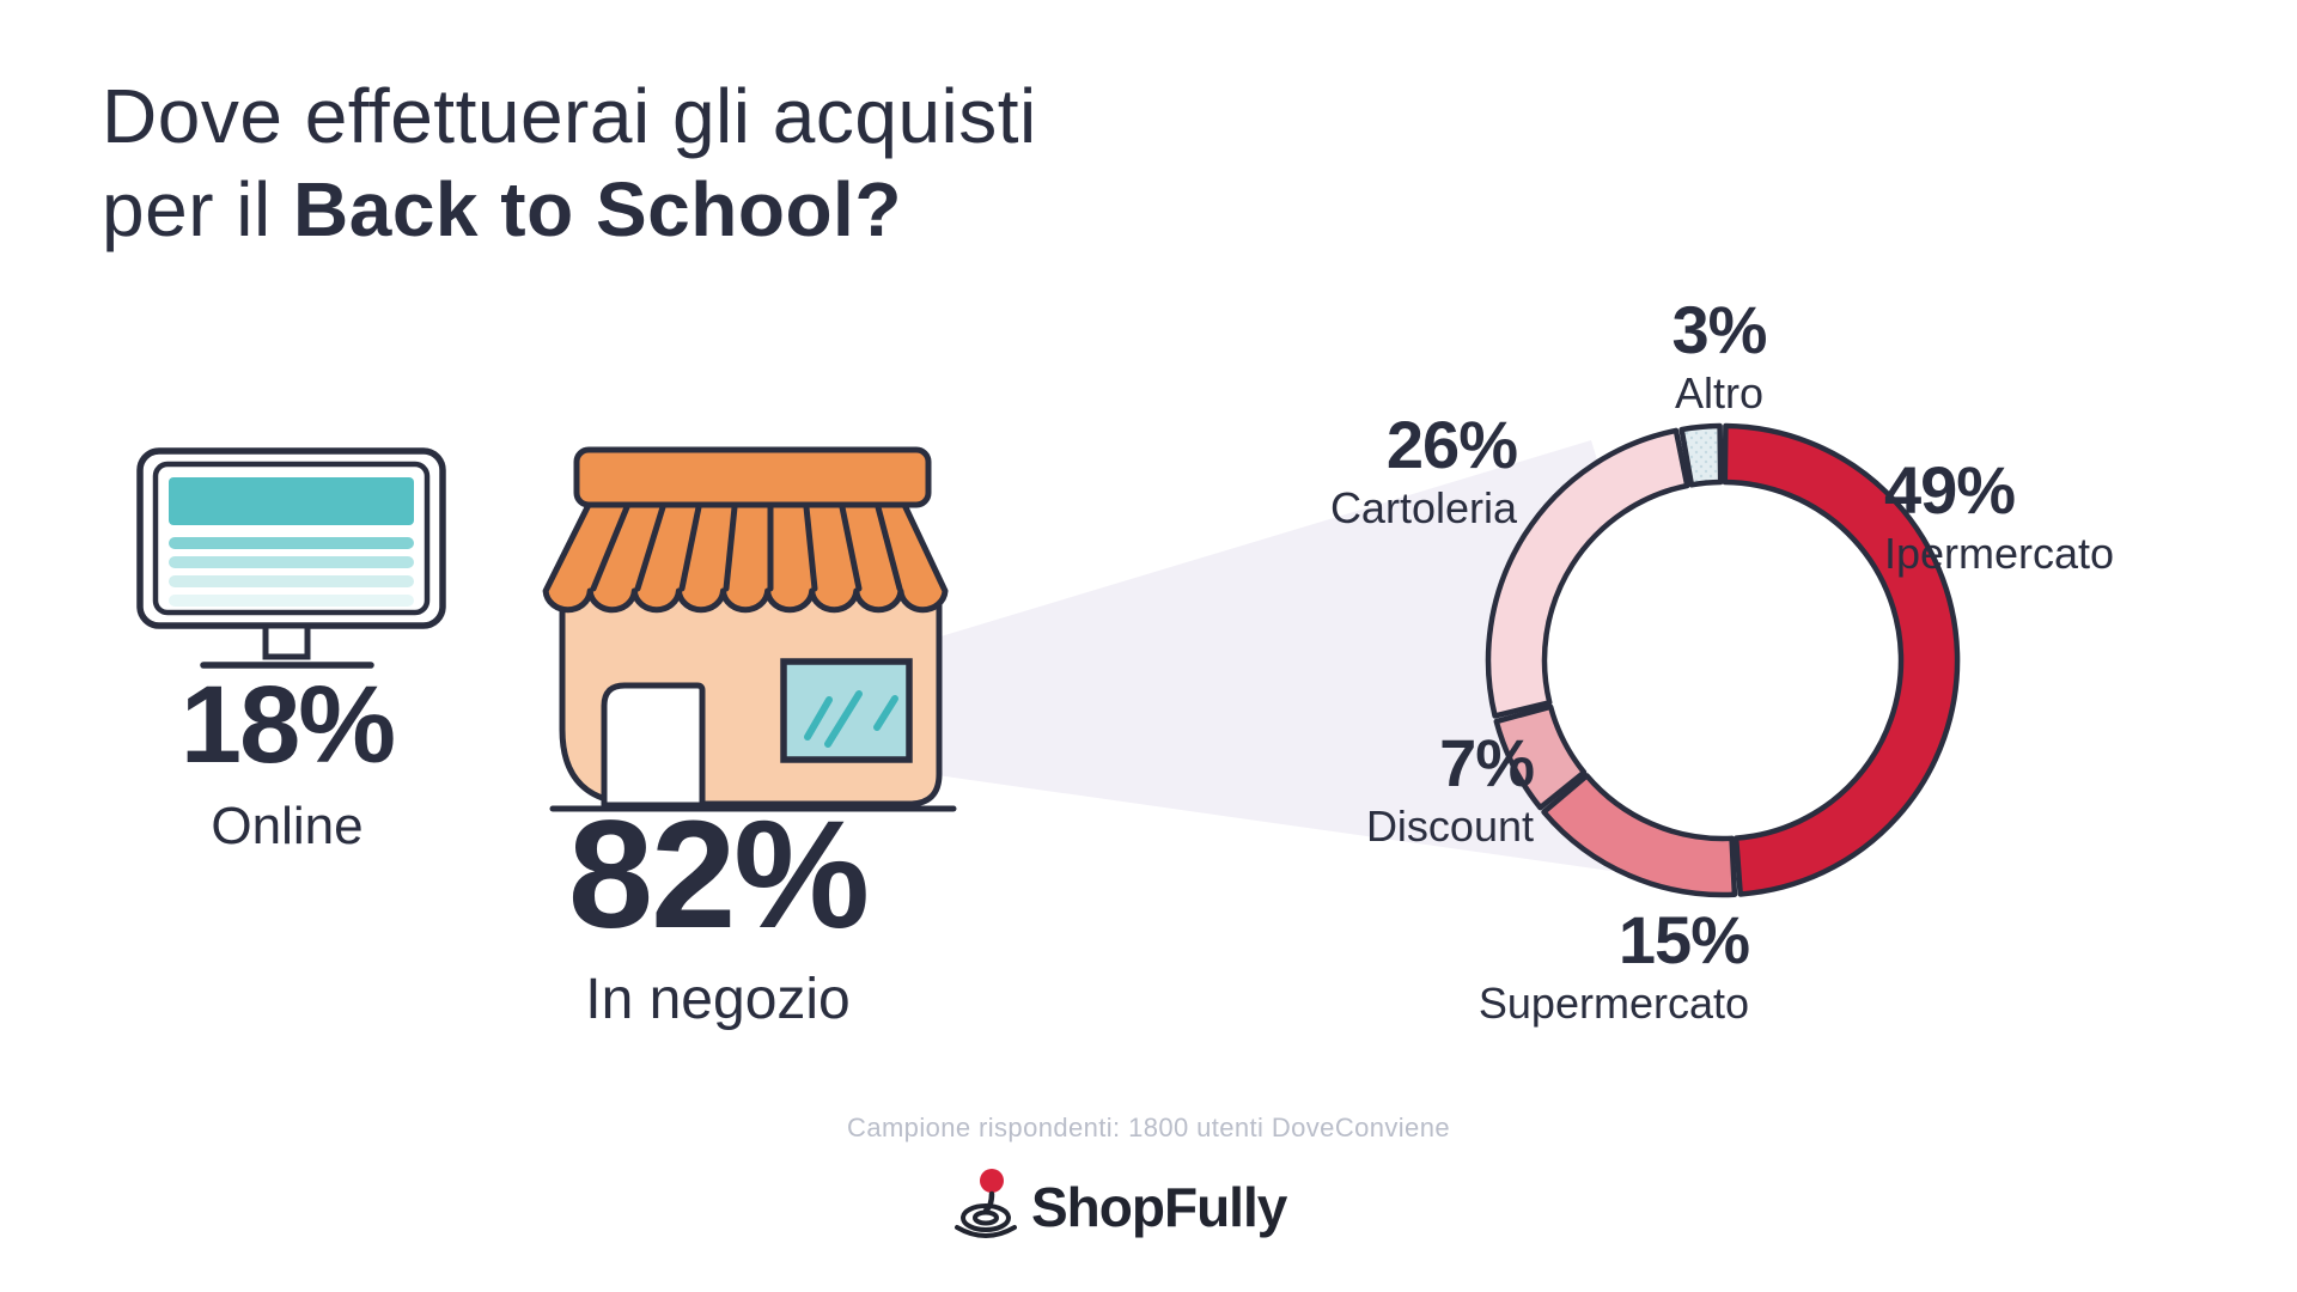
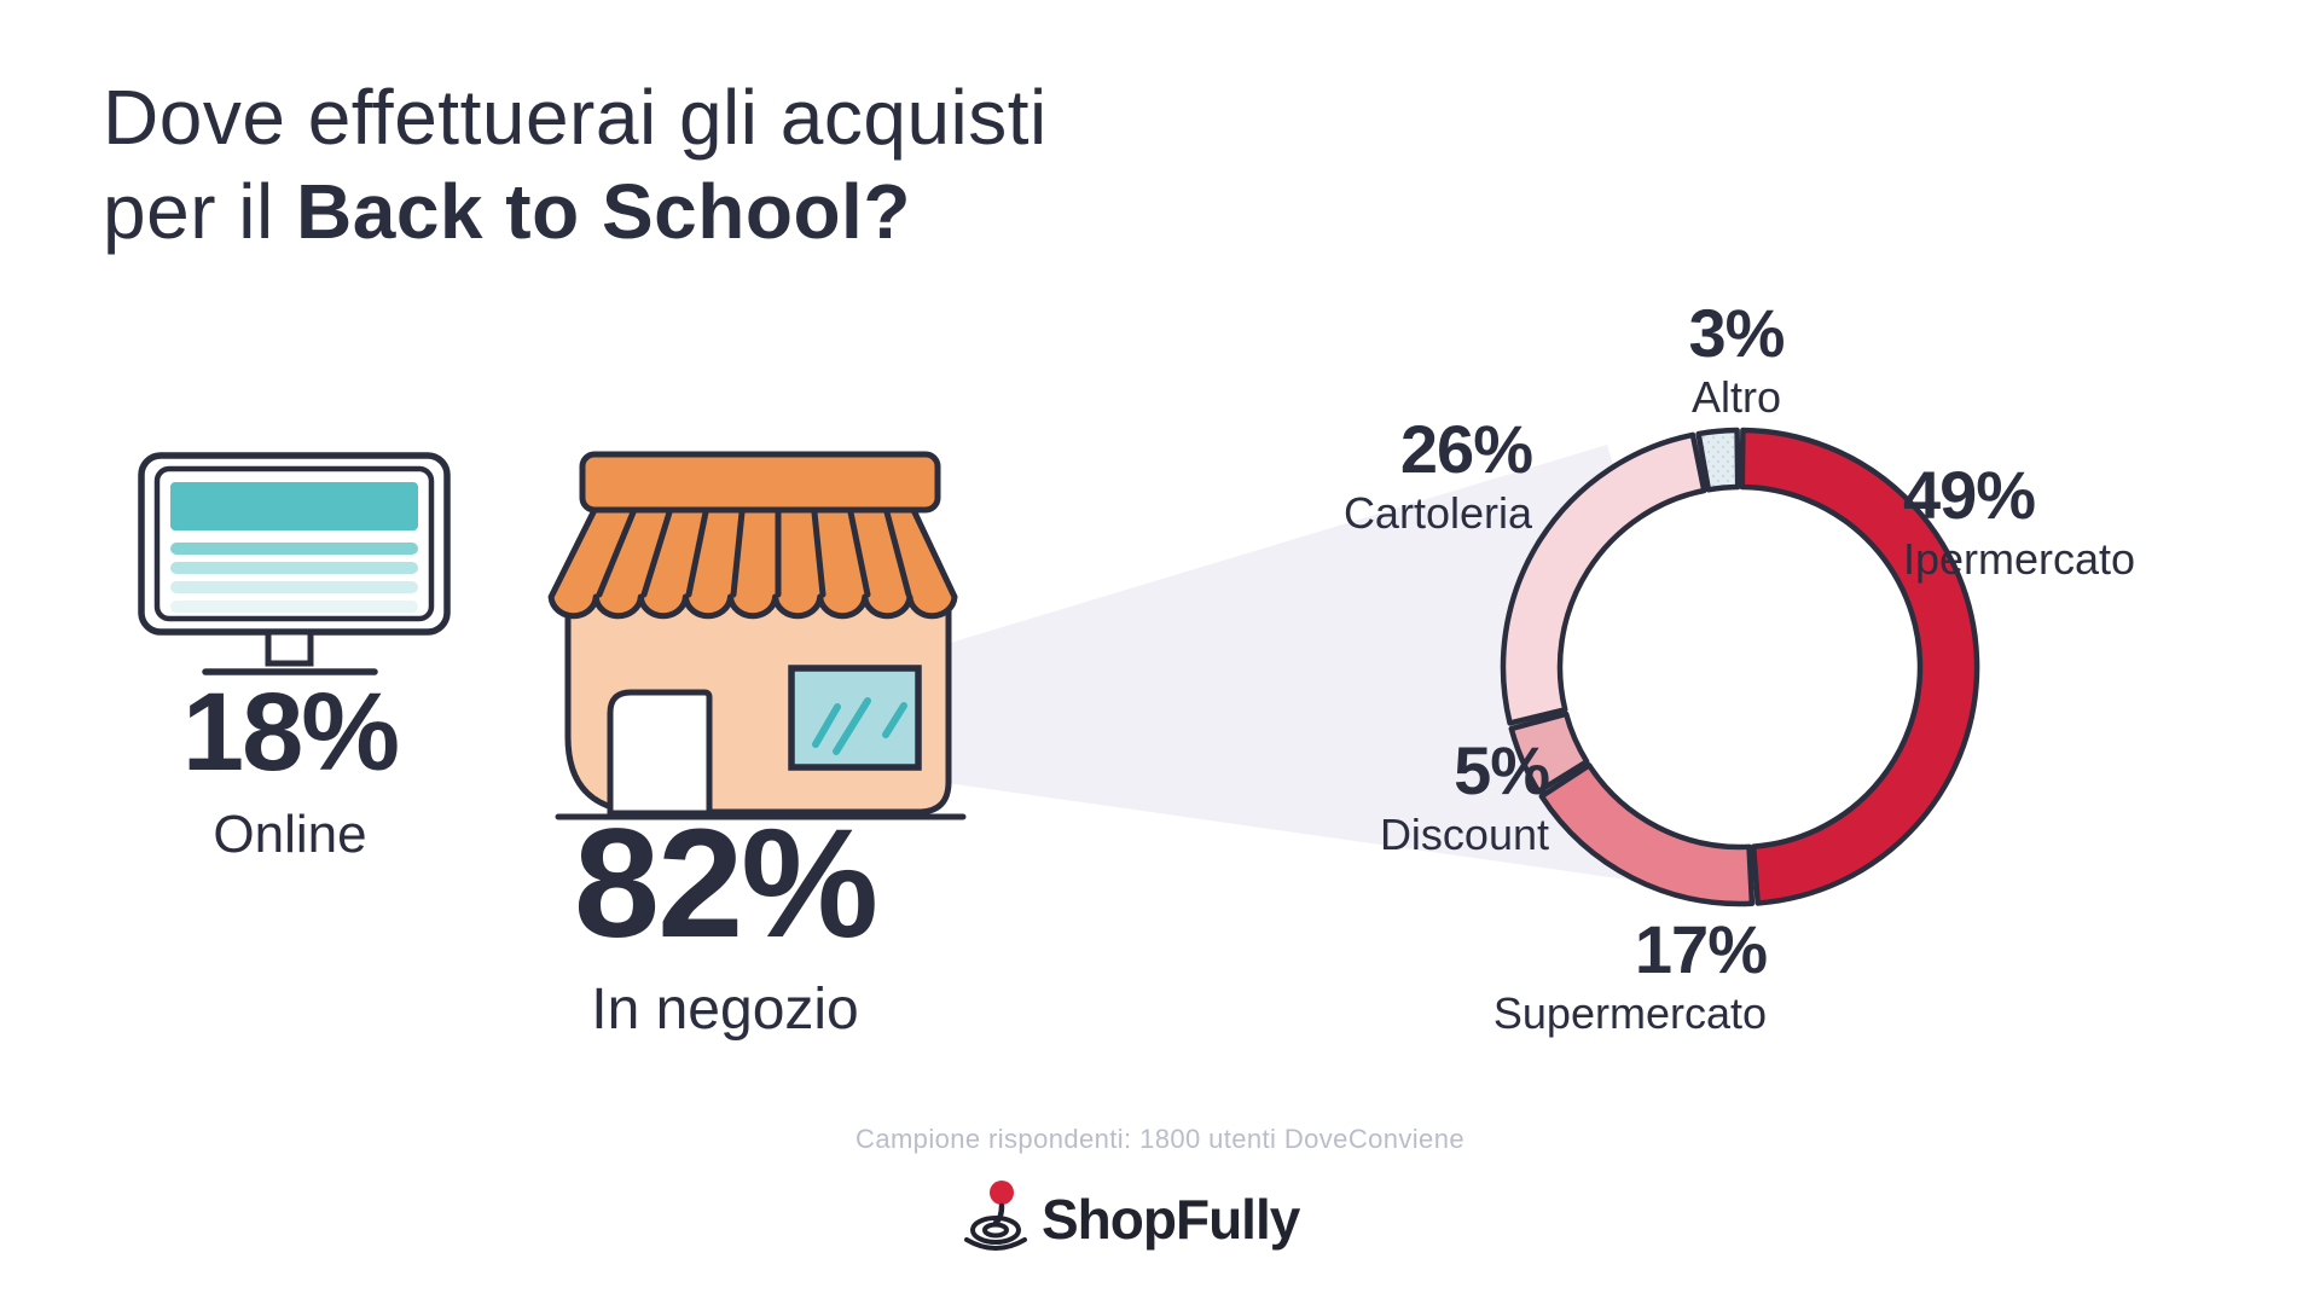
Supermercato: 15% -> 17%
Discount: 7% -> 5%
